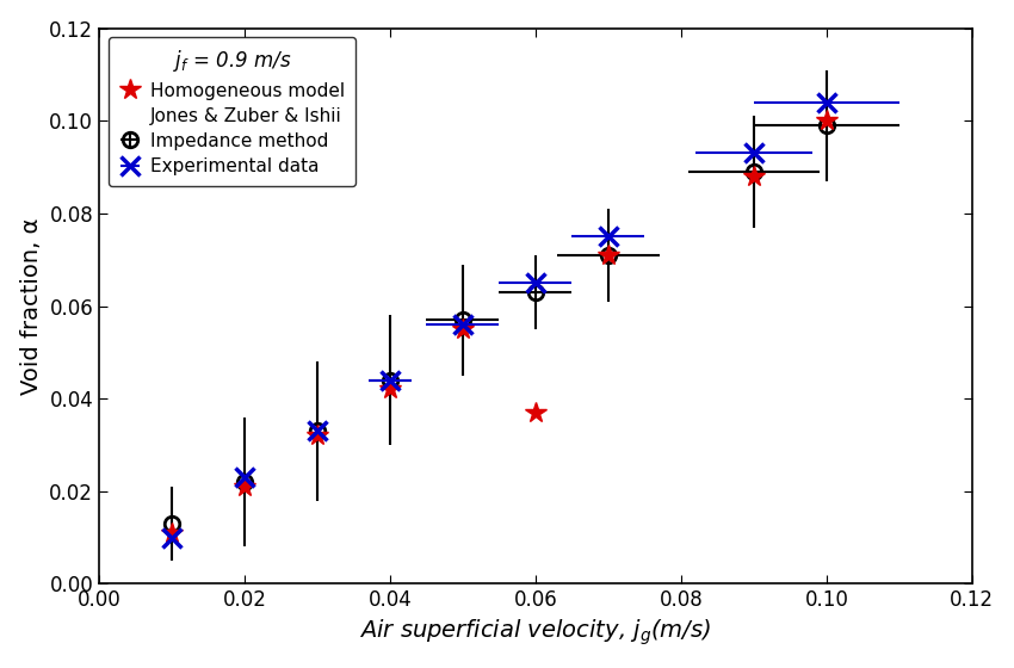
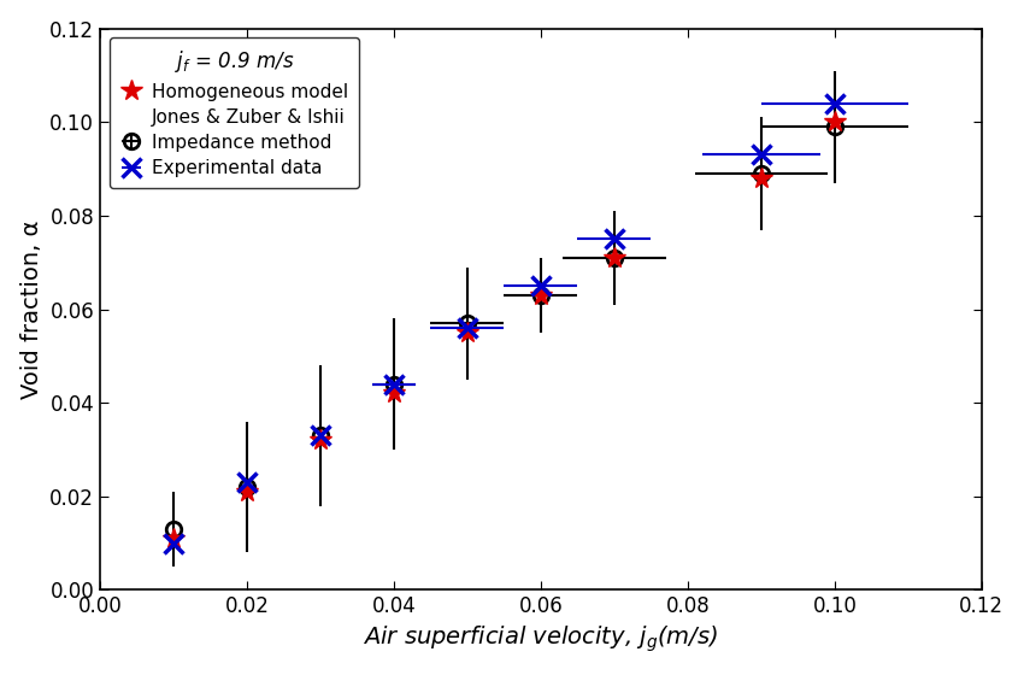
Homogeneous model/0.06: 0.037 -> 0.063
